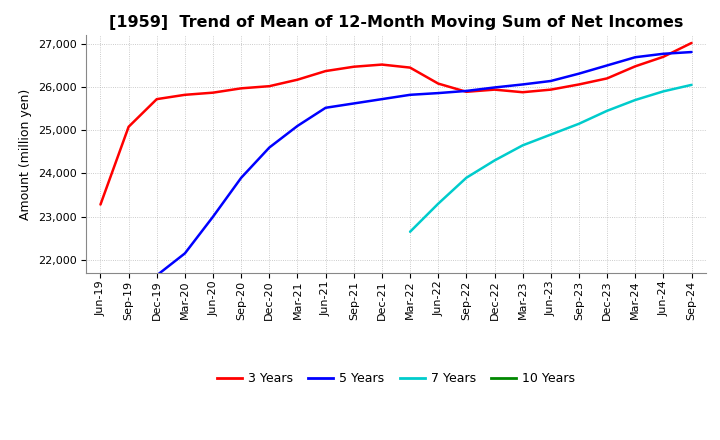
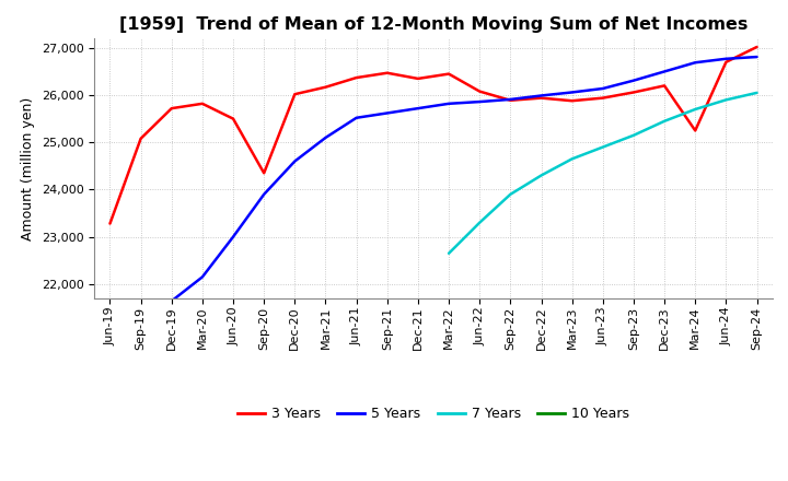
3 Years/Jun-20: 25,870 -> 25,500
3 Years/Sep-20: 25,970 -> 24,350
3 Years/Dec-21: 26,520 -> 26,350
3 Years/Mar-24: 26,480 -> 25,250
